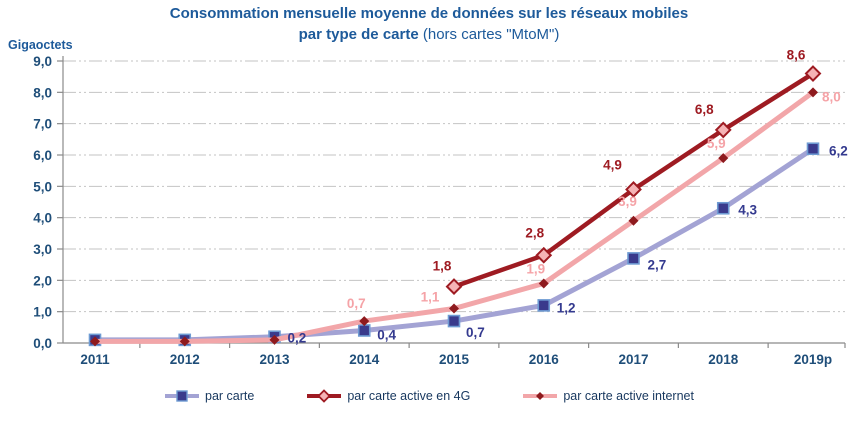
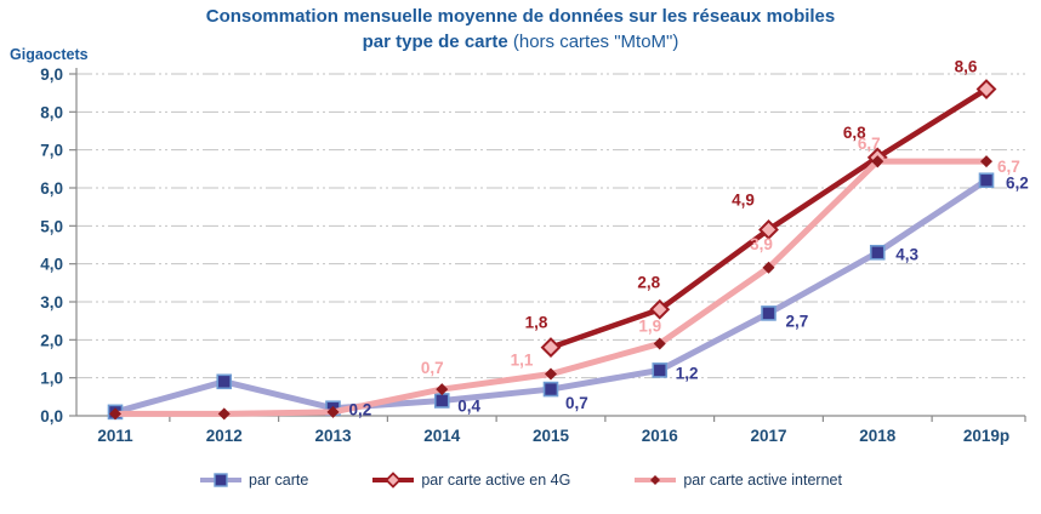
par carte/2012: 0,1 -> 0,9
par carte active internet/2018: 5,9 -> 6,7
par carte active internet/2019p: 8,0 -> 6,7
